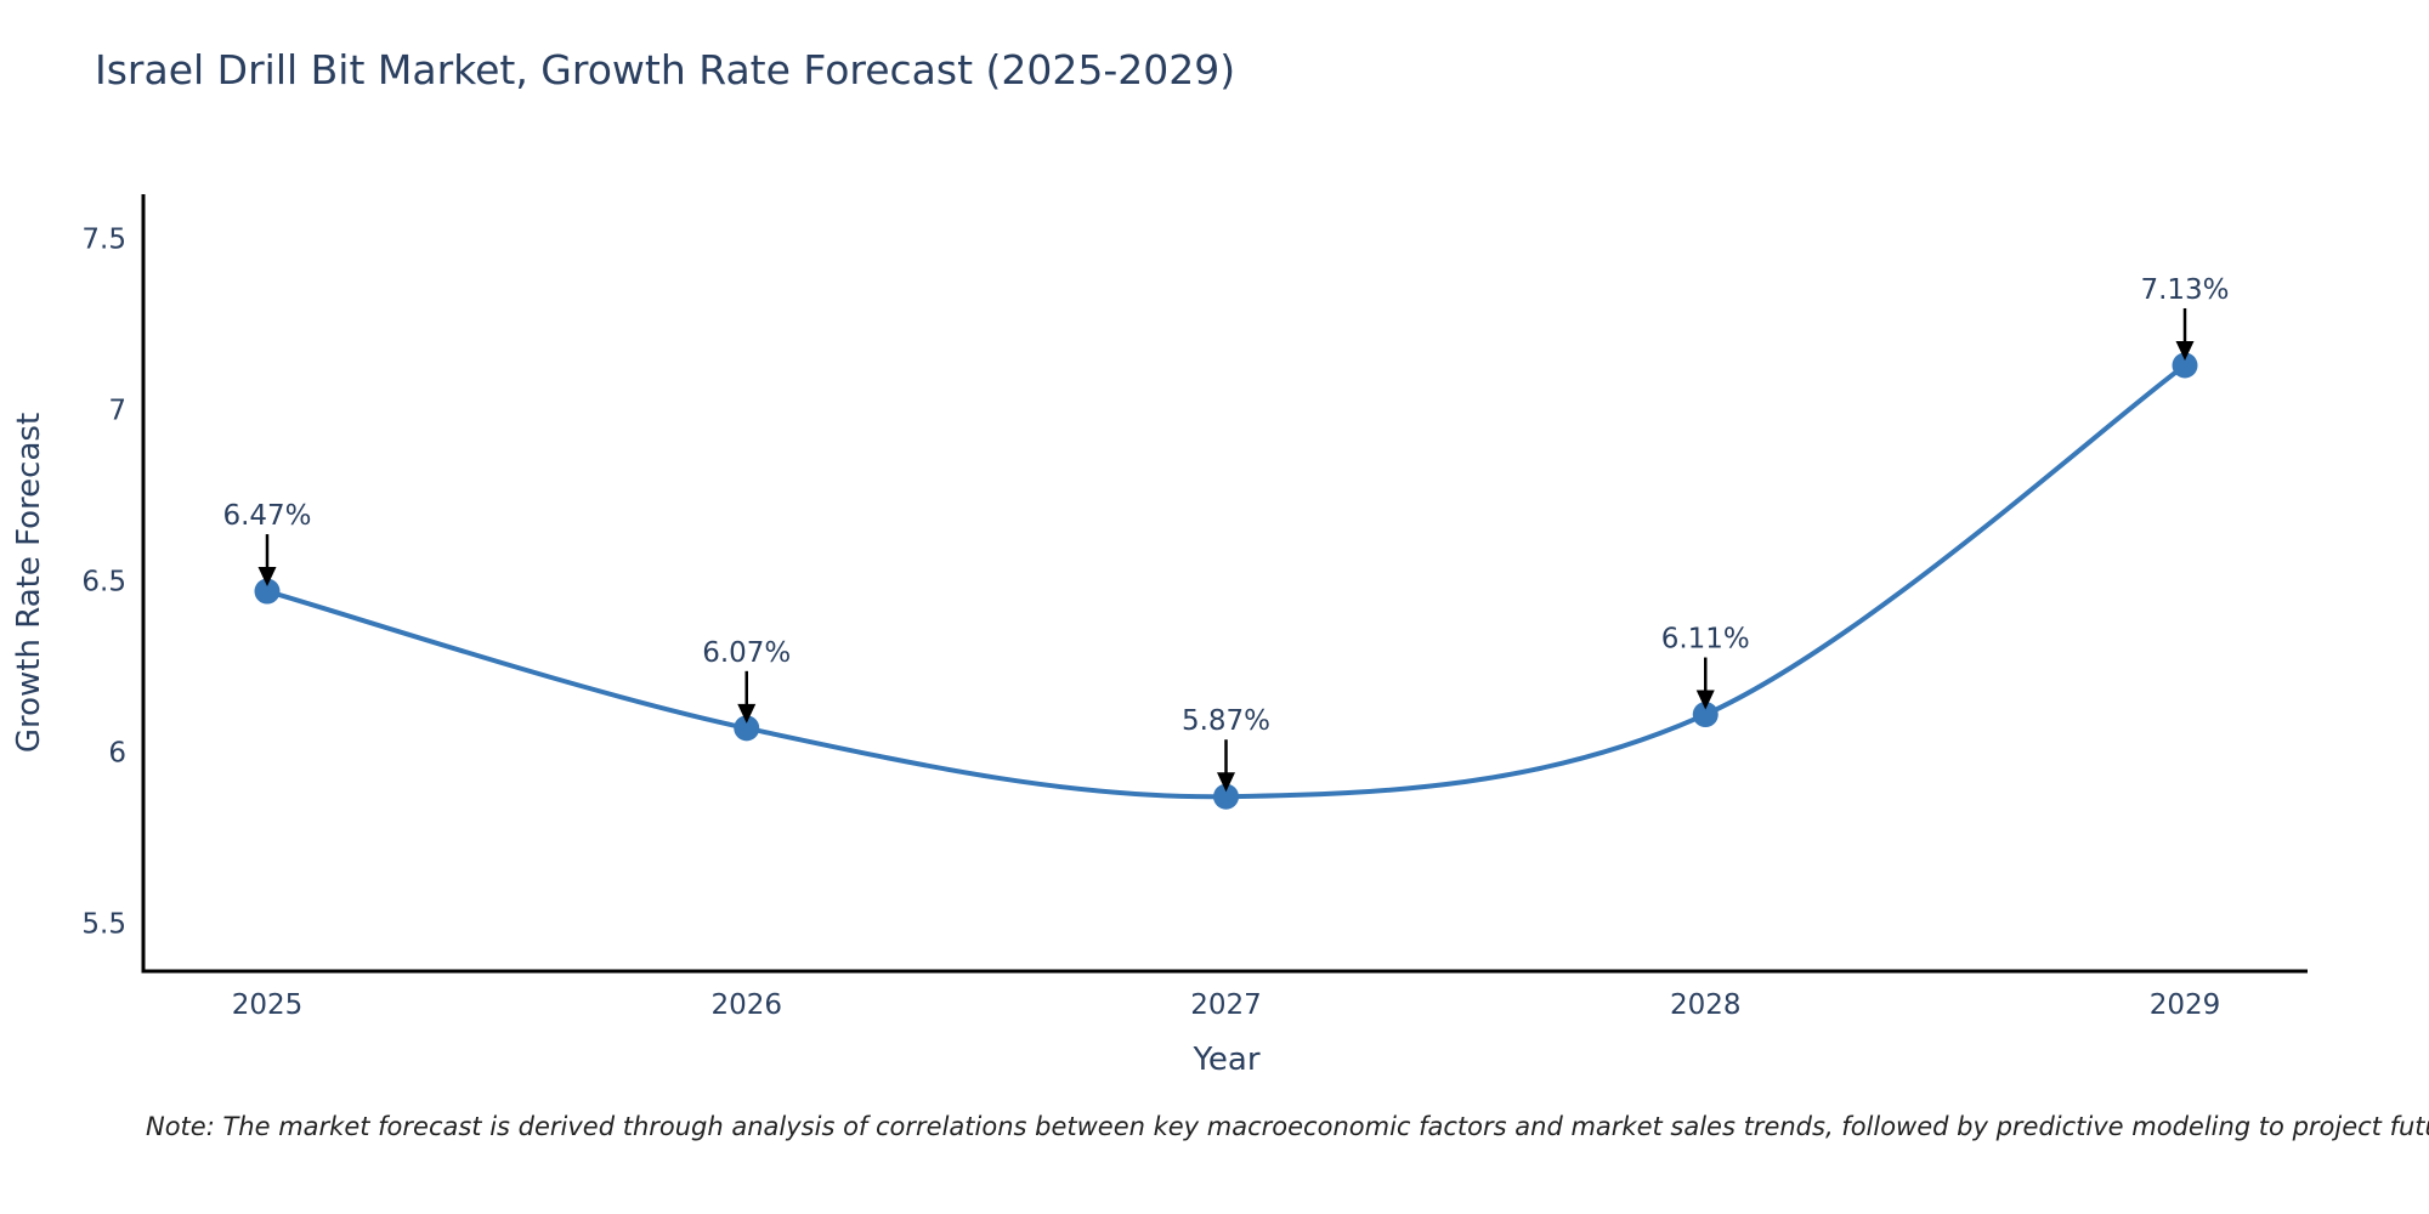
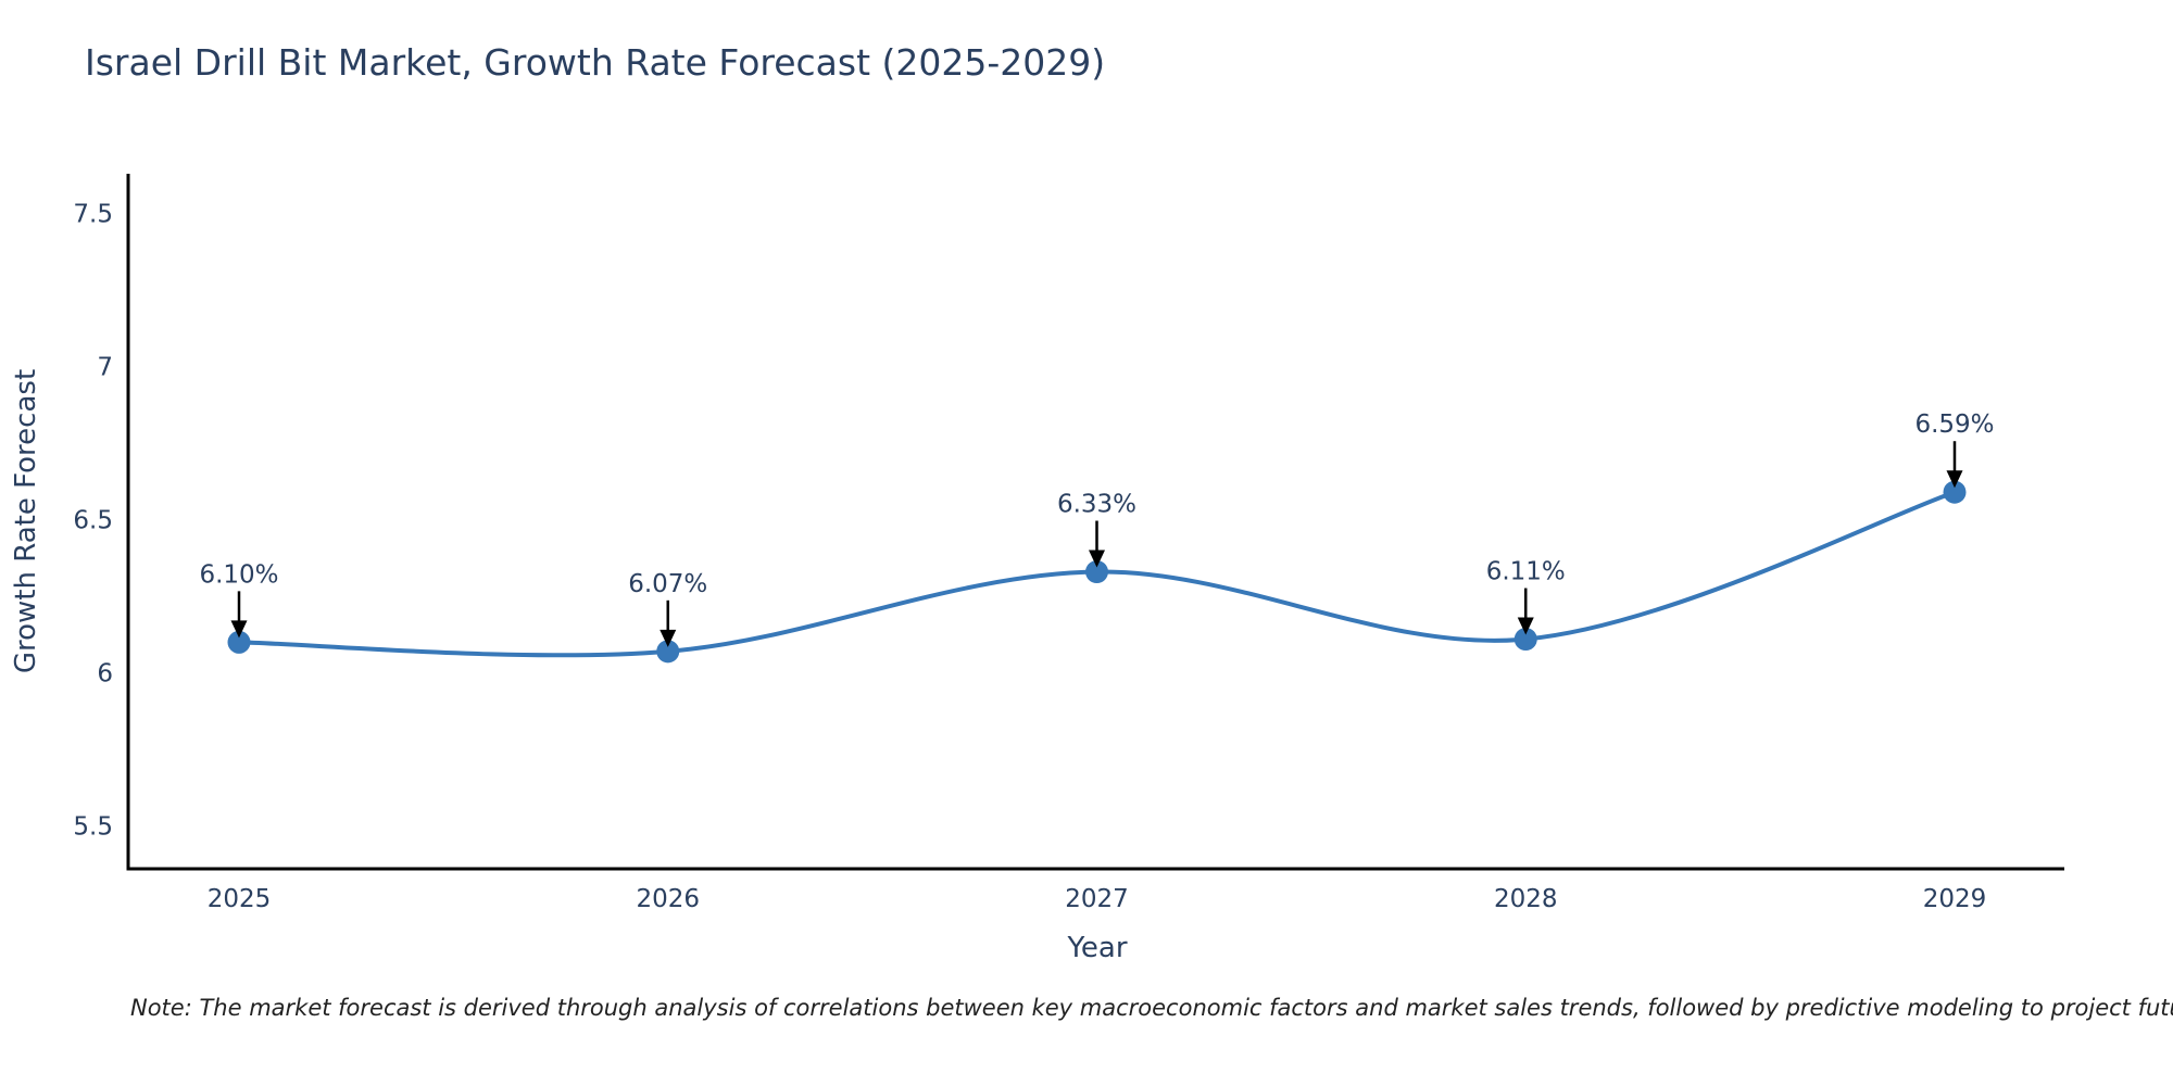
2025: 6.47% -> 6.10%
2027: 5.87% -> 6.33%
2029: 7.13% -> 6.59%
